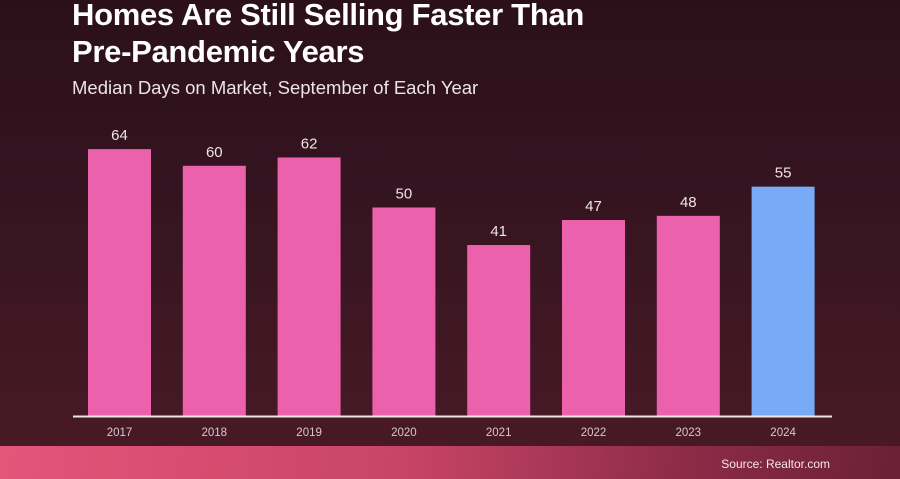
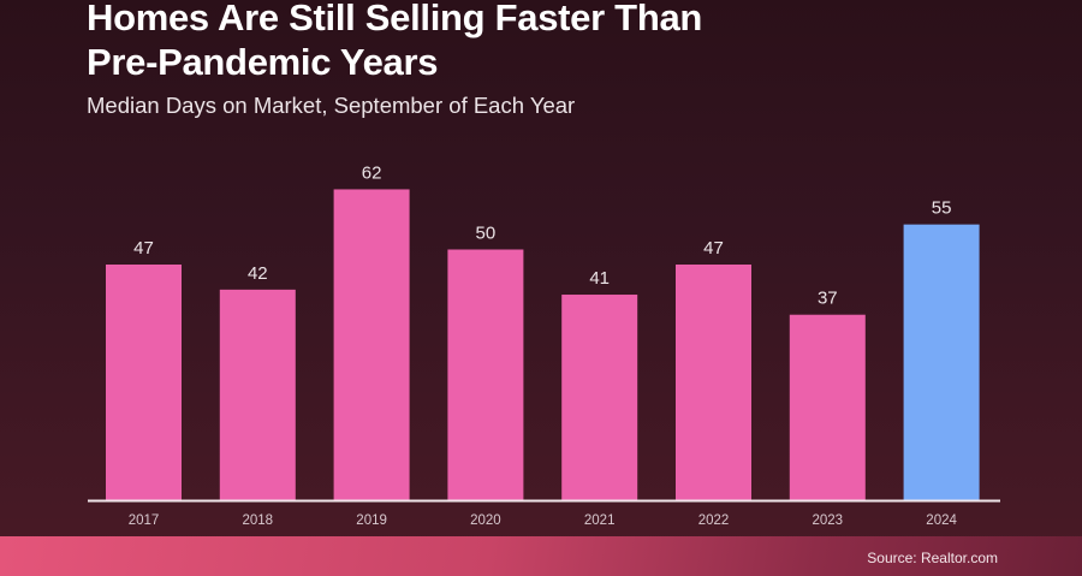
2017: 64 -> 47
2018: 60 -> 42
2023: 48 -> 37
